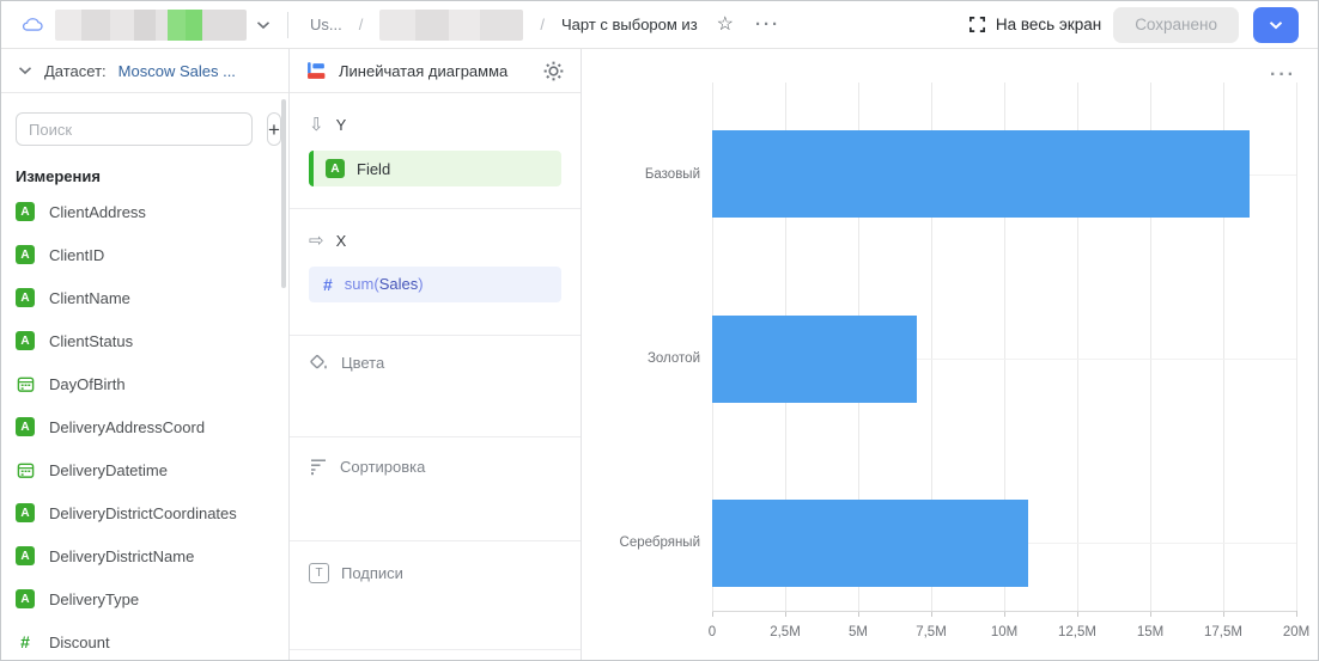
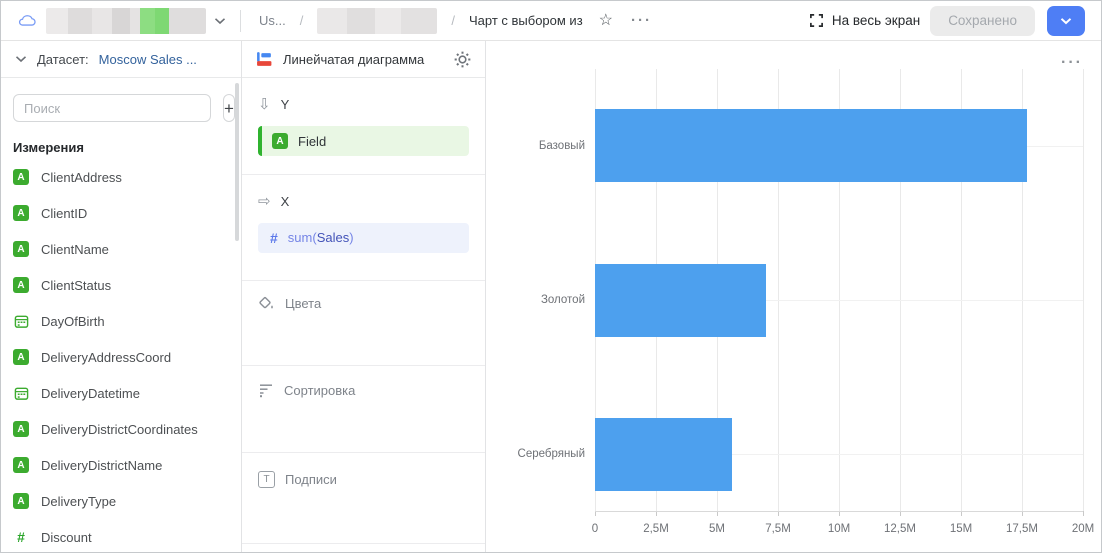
Базовый: 18.4M -> 17.7M
Серебряный: 10.8M -> 5.6M
